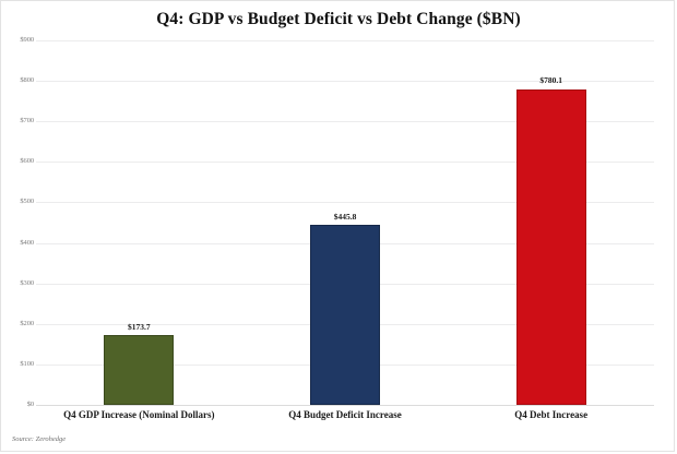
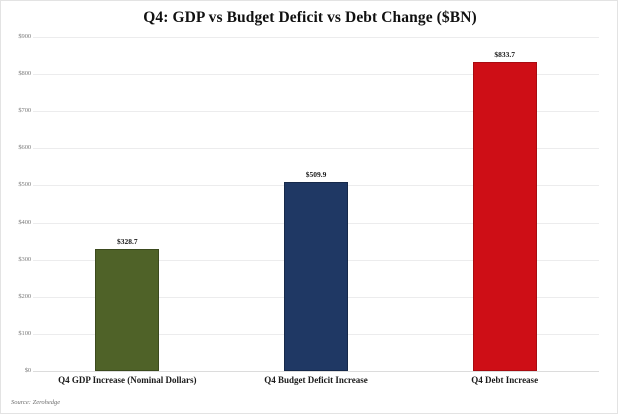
Q4 GDP Increase (Nominal Dollars): $173.7 -> $328.7
Q4 Budget Deficit Increase: $445.8 -> $509.9
Q4 Debt Increase: $780.1 -> $833.7
